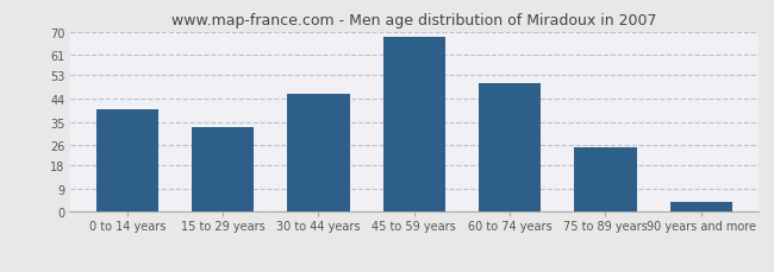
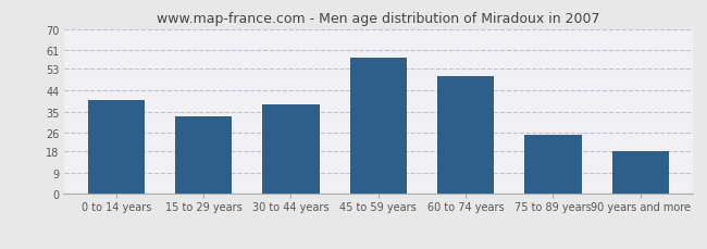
30 to 44 years: 46 -> 38
45 to 59 years: 68 -> 58
90 years and more: 4 -> 18
